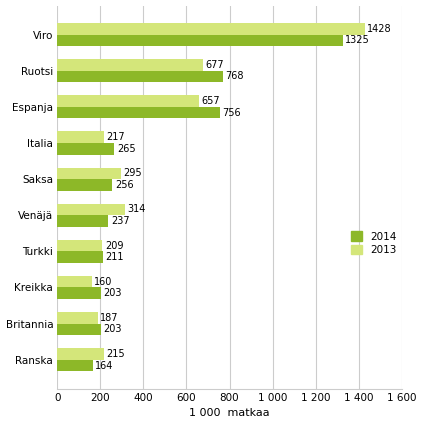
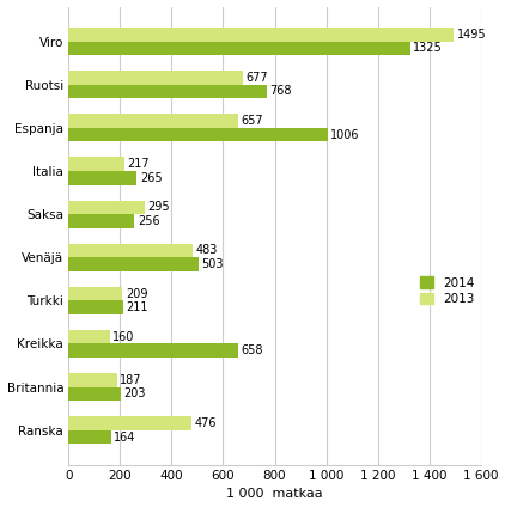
2013/Viro: 1428 -> 1495
2014/Espanja: 756 -> 1006
2013/Venäjä: 314 -> 483
2014/Venäjä: 237 -> 503
2014/Kreikka: 203 -> 658
2013/Ranska: 215 -> 476
